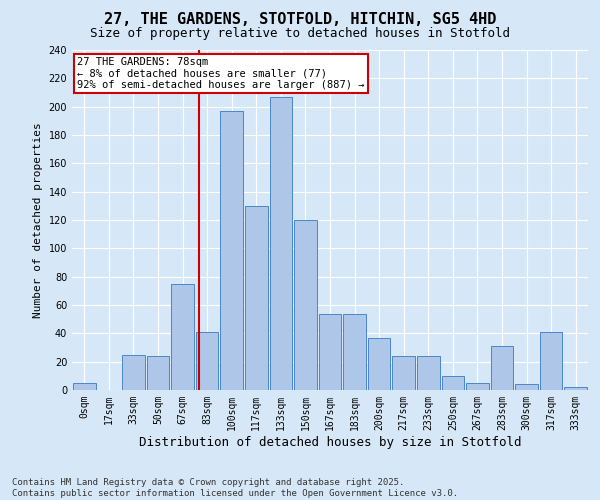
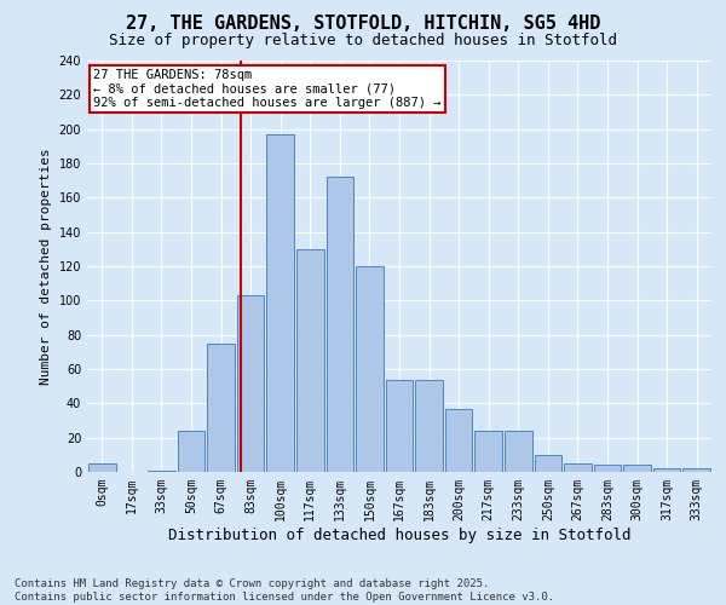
33sqm: 25 -> 1
83sqm: 41 -> 103
133sqm: 207 -> 172
283sqm: 31 -> 4
317sqm: 41 -> 2
